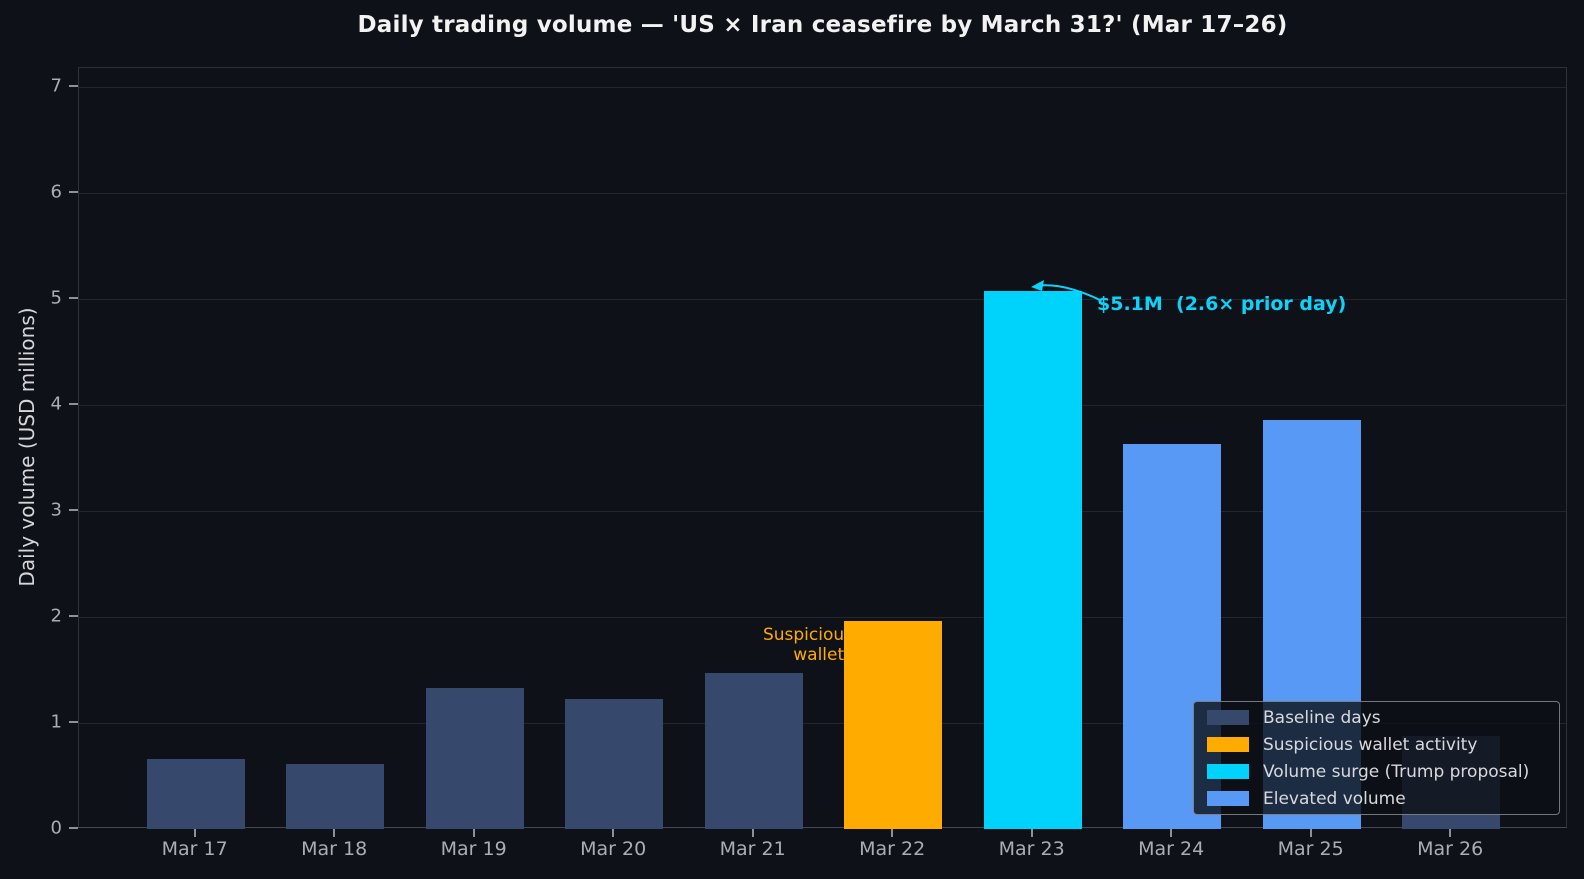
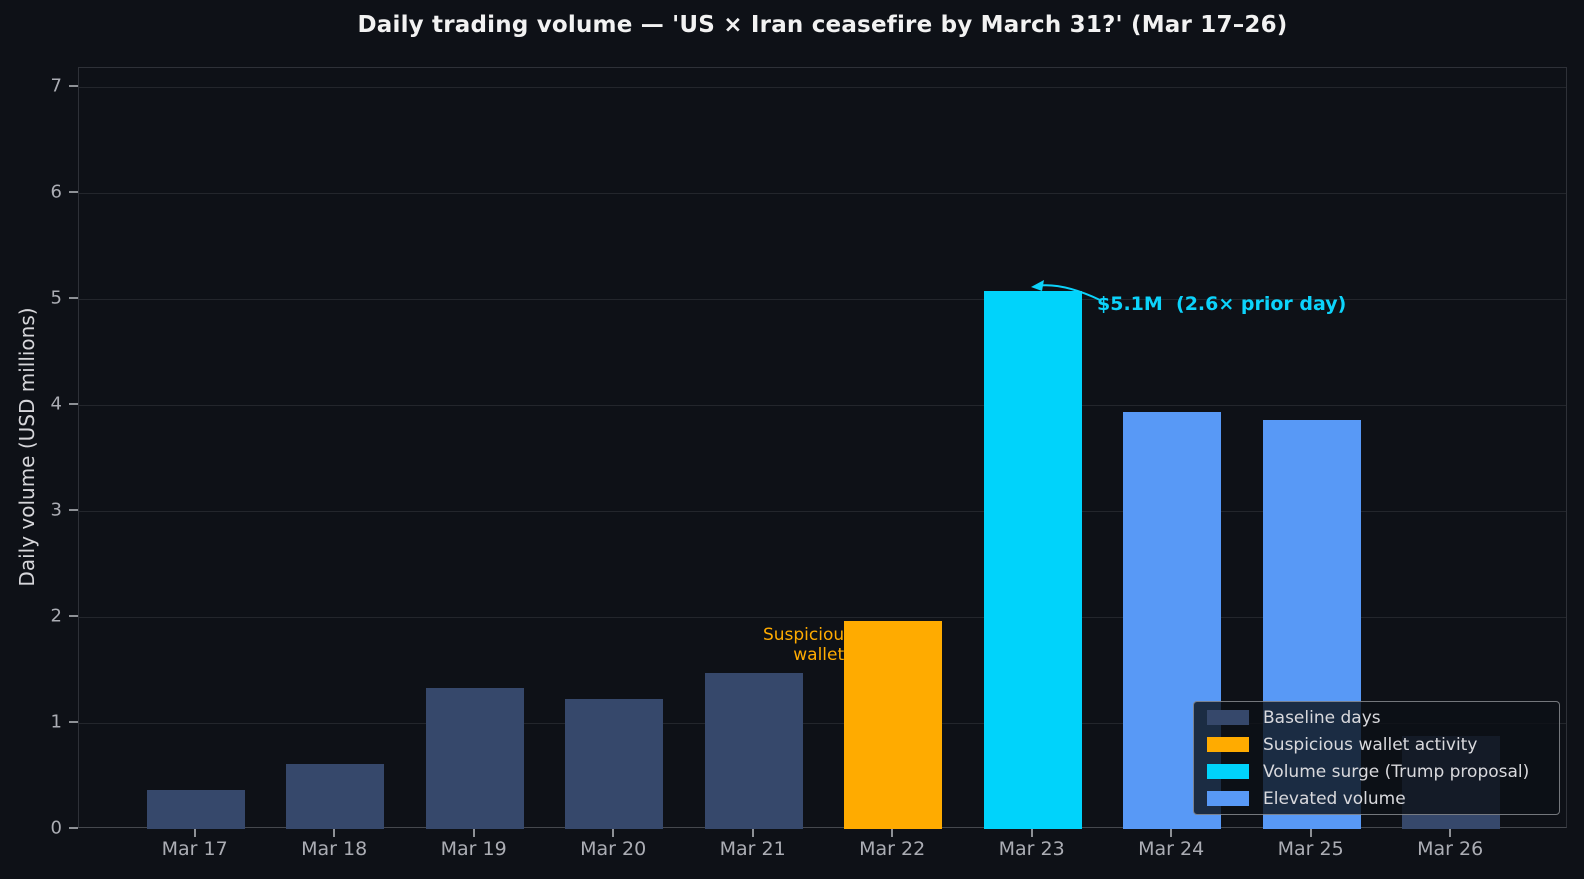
Mar 17: 0.66 -> 0.37
Mar 24: 3.63 -> 3.93
